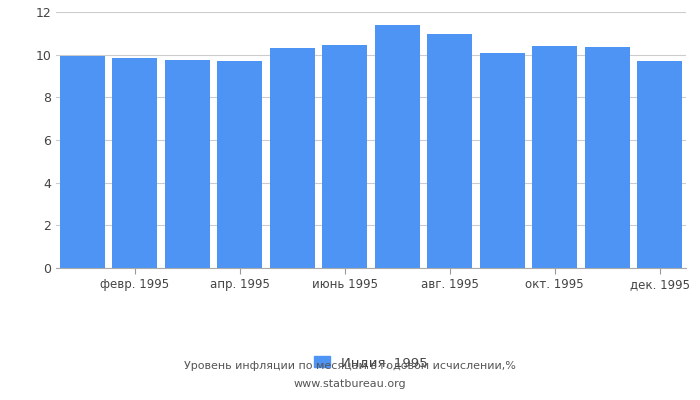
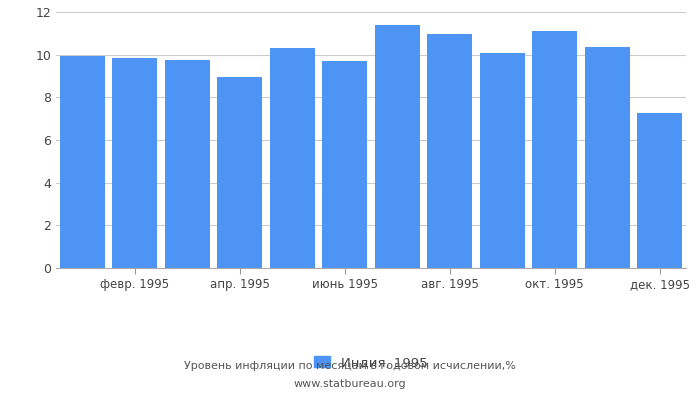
апр. 1995: 9.70 -> 8.95
июнь 1995: 10.45 -> 9.70
окт. 1995: 10.40 -> 11.10
дек. 1995: 9.70 -> 7.25
